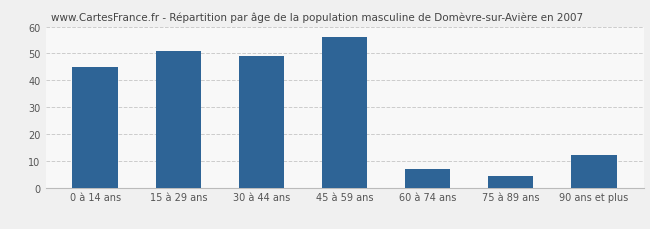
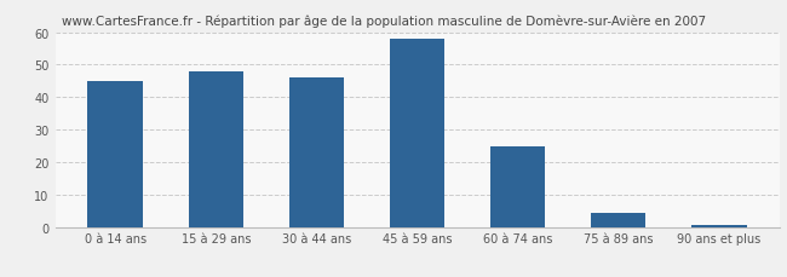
15 à 29 ans: 51.0 -> 48.0
30 à 44 ans: 49.0 -> 46.0
45 à 59 ans: 56.0 -> 58.0
60 à 74 ans: 7.0 -> 25.0
90 ans et plus: 12.0 -> 0.6
